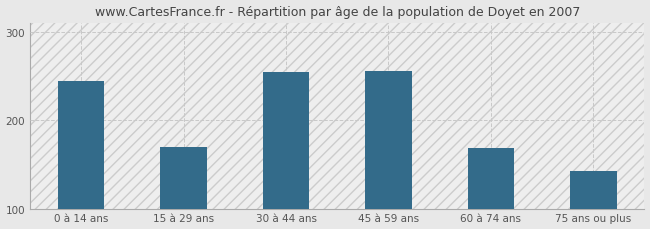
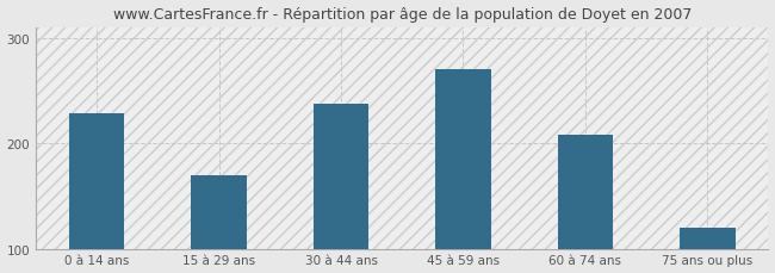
0 à 14 ans: 244 -> 228
30 à 44 ans: 254 -> 238
45 à 59 ans: 256 -> 270
60 à 74 ans: 168 -> 208
75 ans ou plus: 142 -> 120
